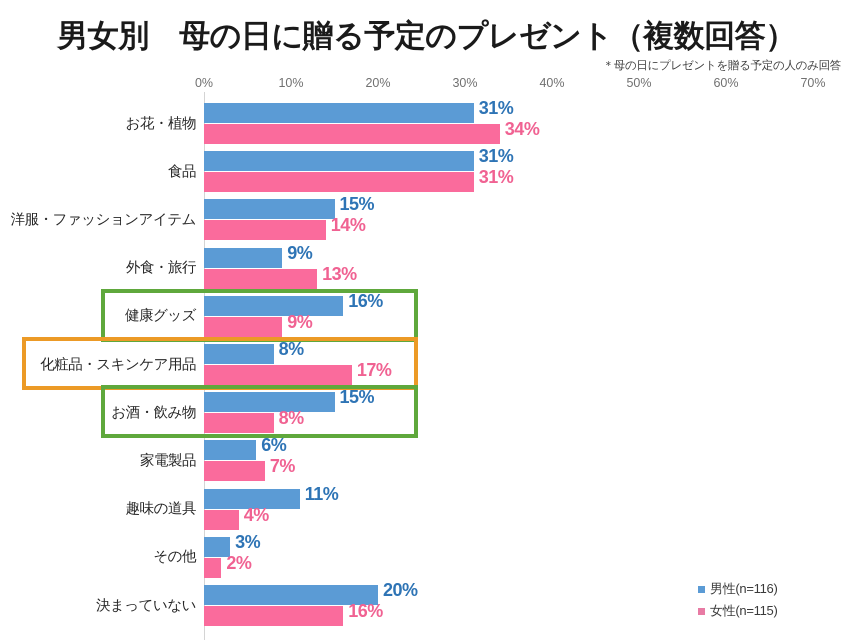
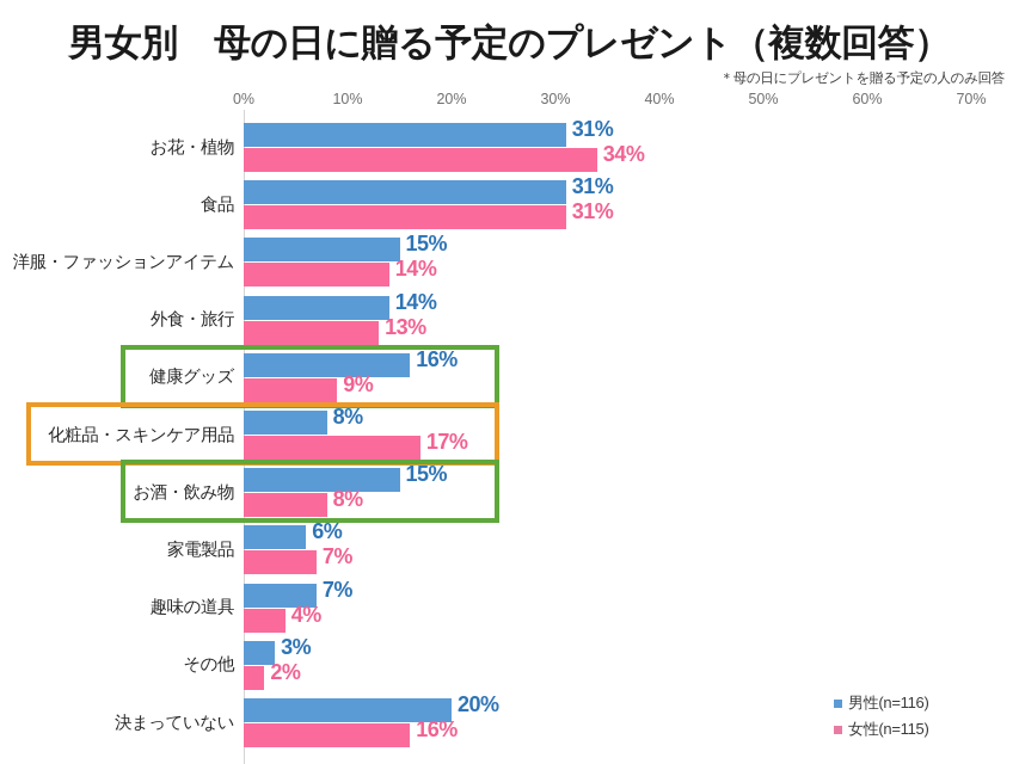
男性(n=116)/外食・旅行: 9% -> 14%
男性(n=116)/趣味の道具: 11% -> 7%
